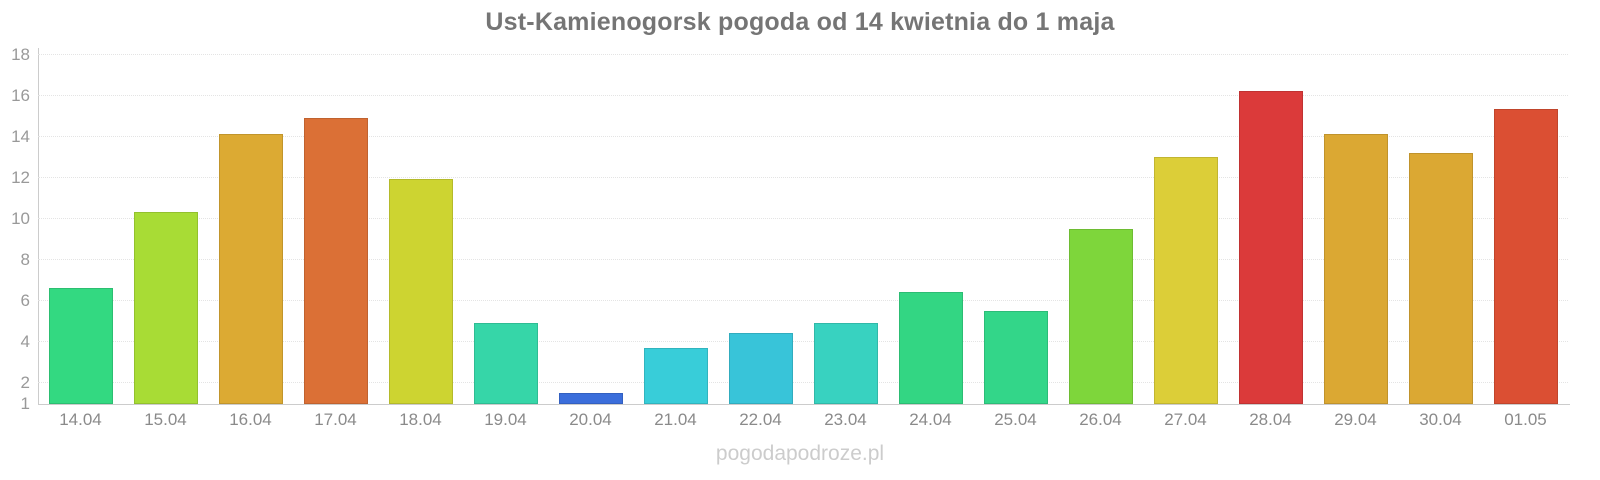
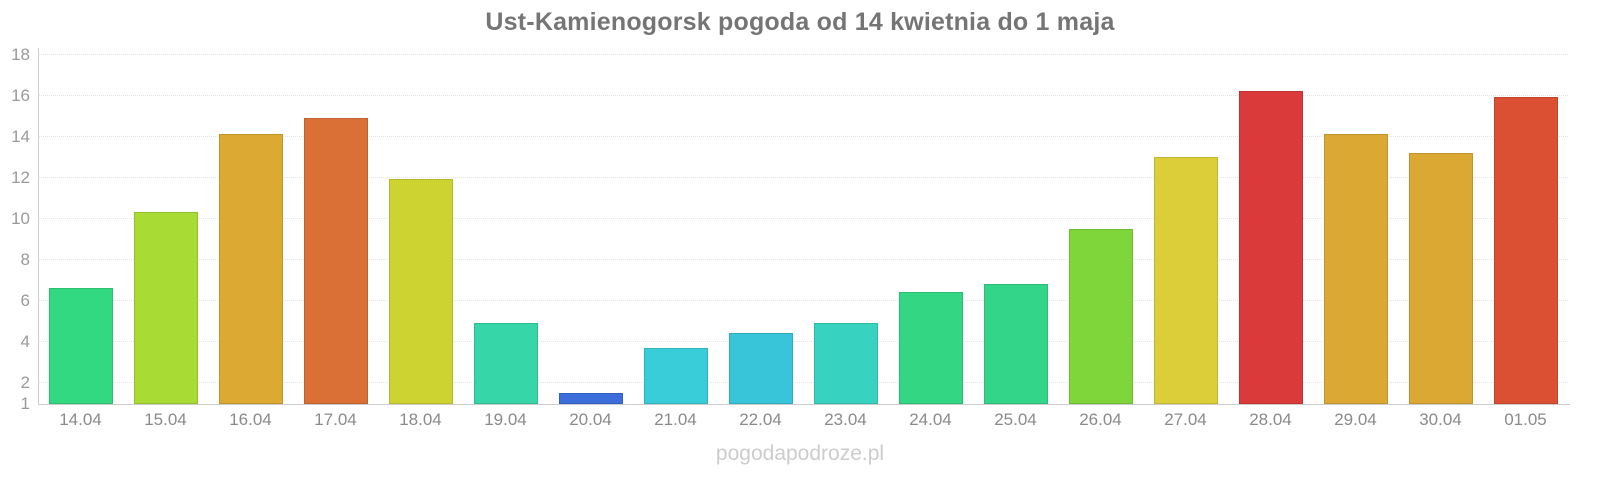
25.04: 5.5 -> 6.8
01.05: 15.3 -> 15.9
